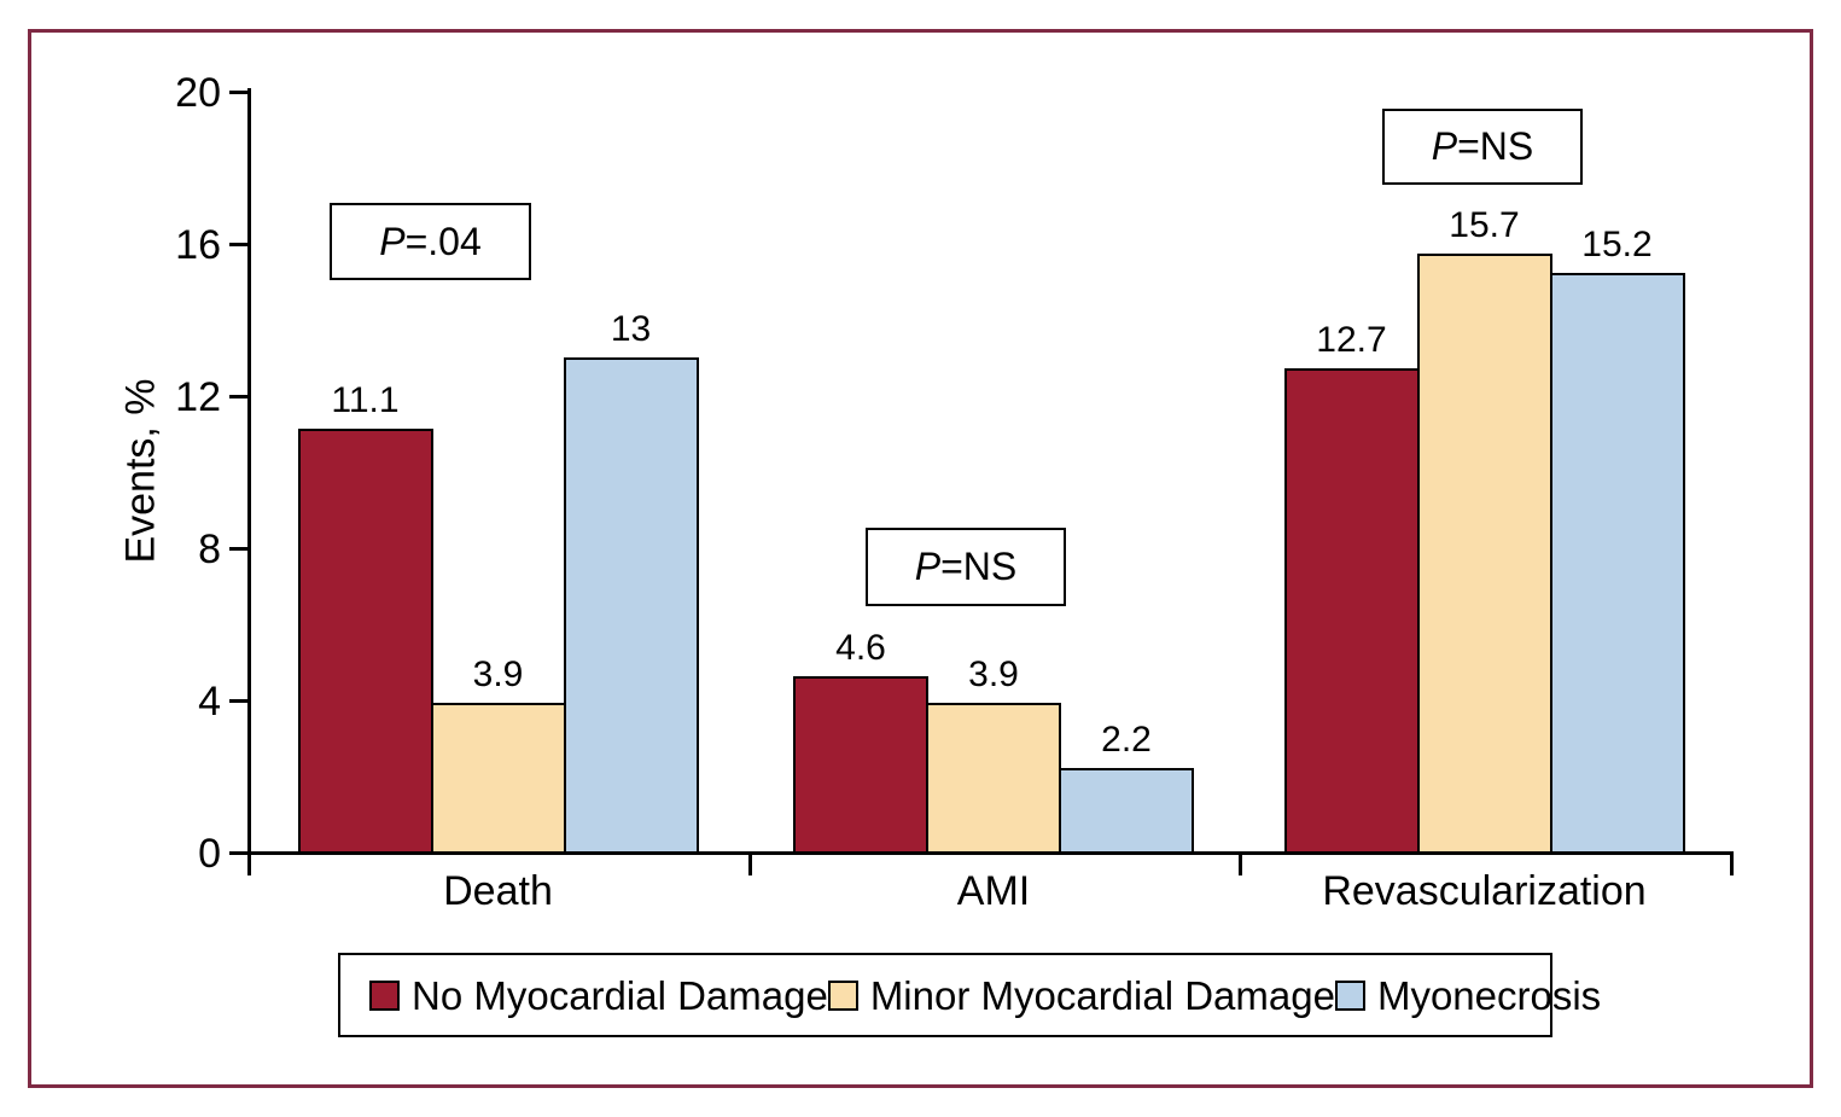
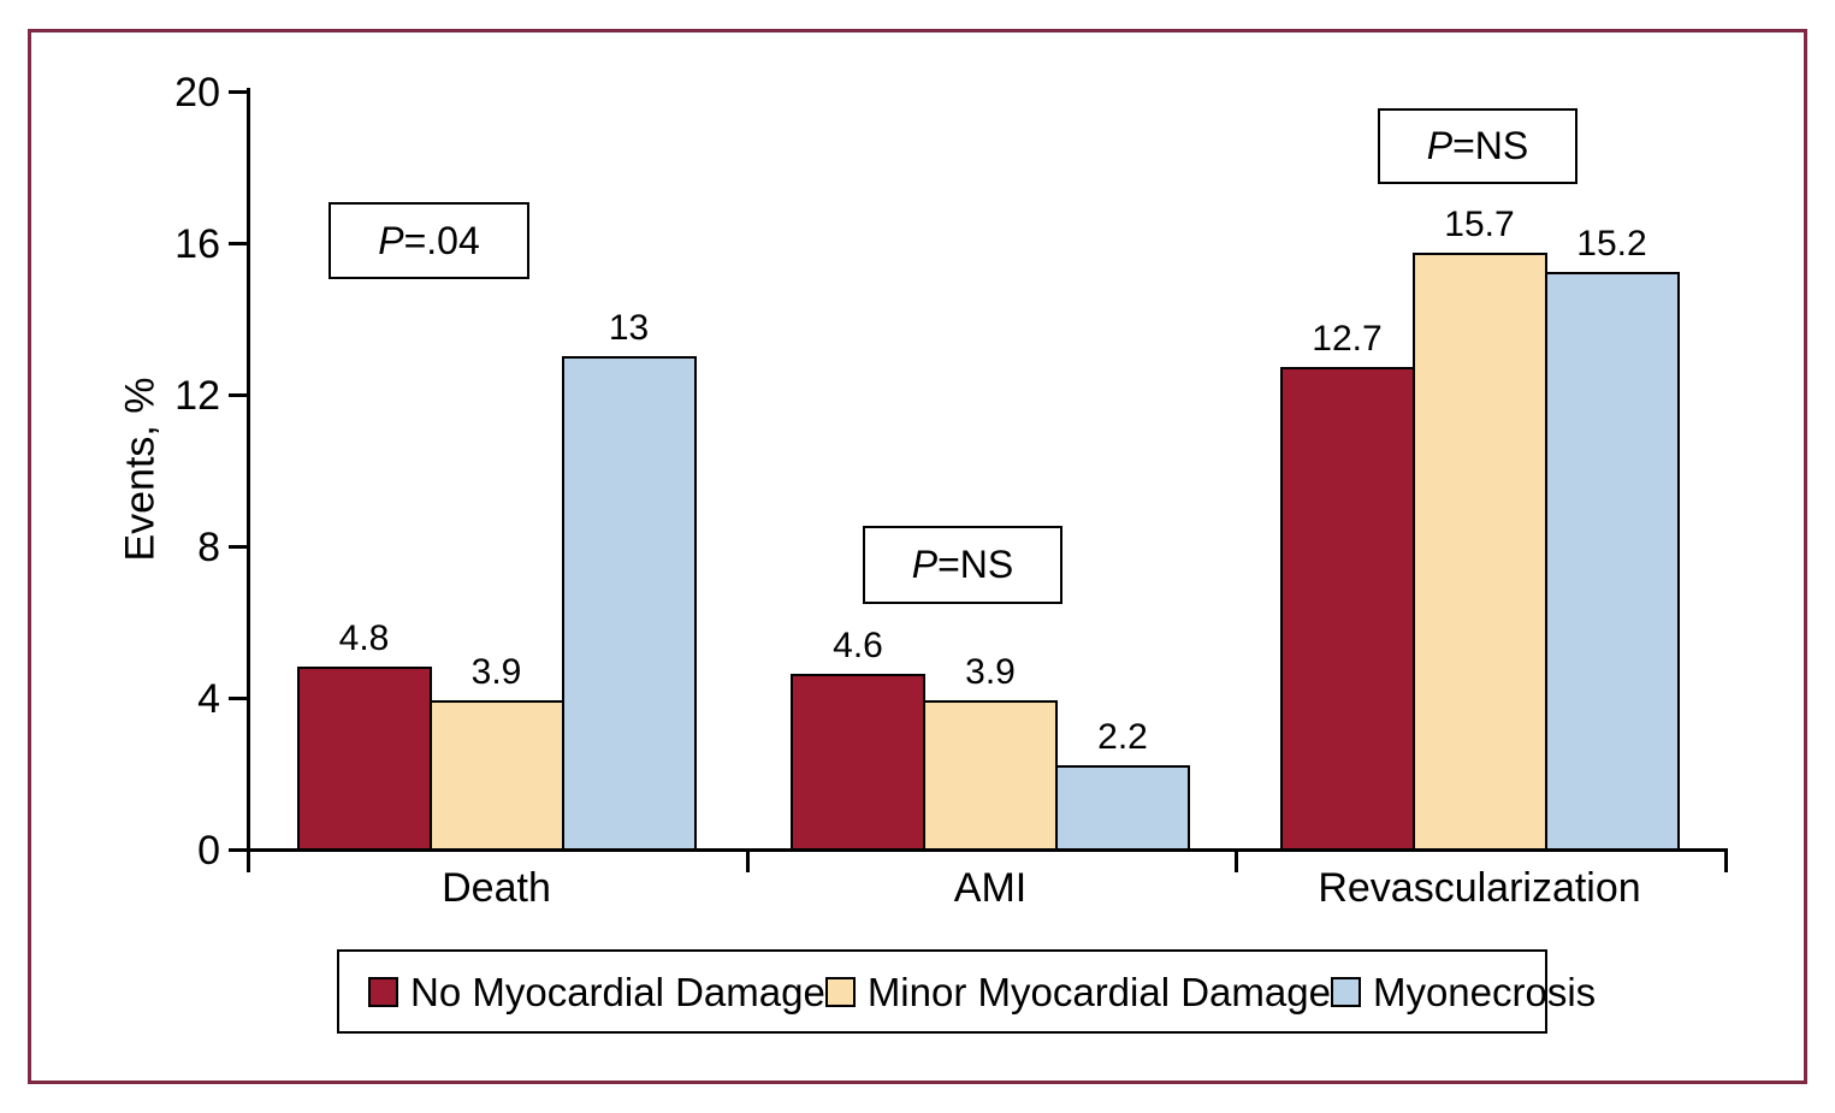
No Myocardial Damage/Death: 11.1 -> 4.8
